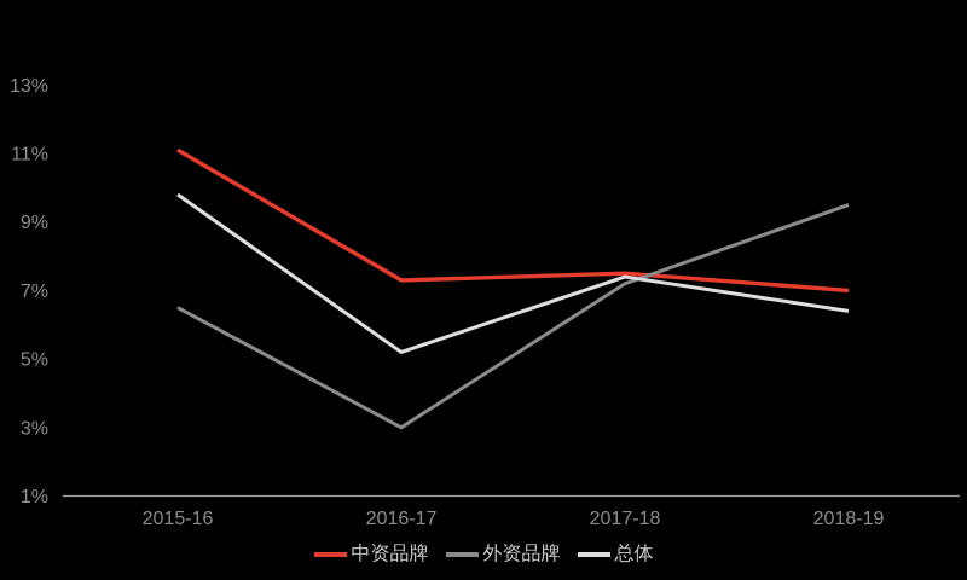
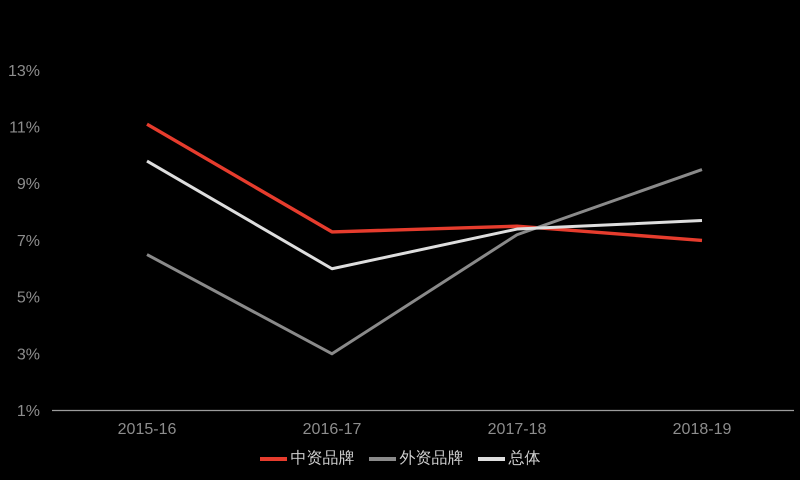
总体/2016-17: 5.2% -> 6.0%
总体/2018-19: 6.4% -> 7.7%
